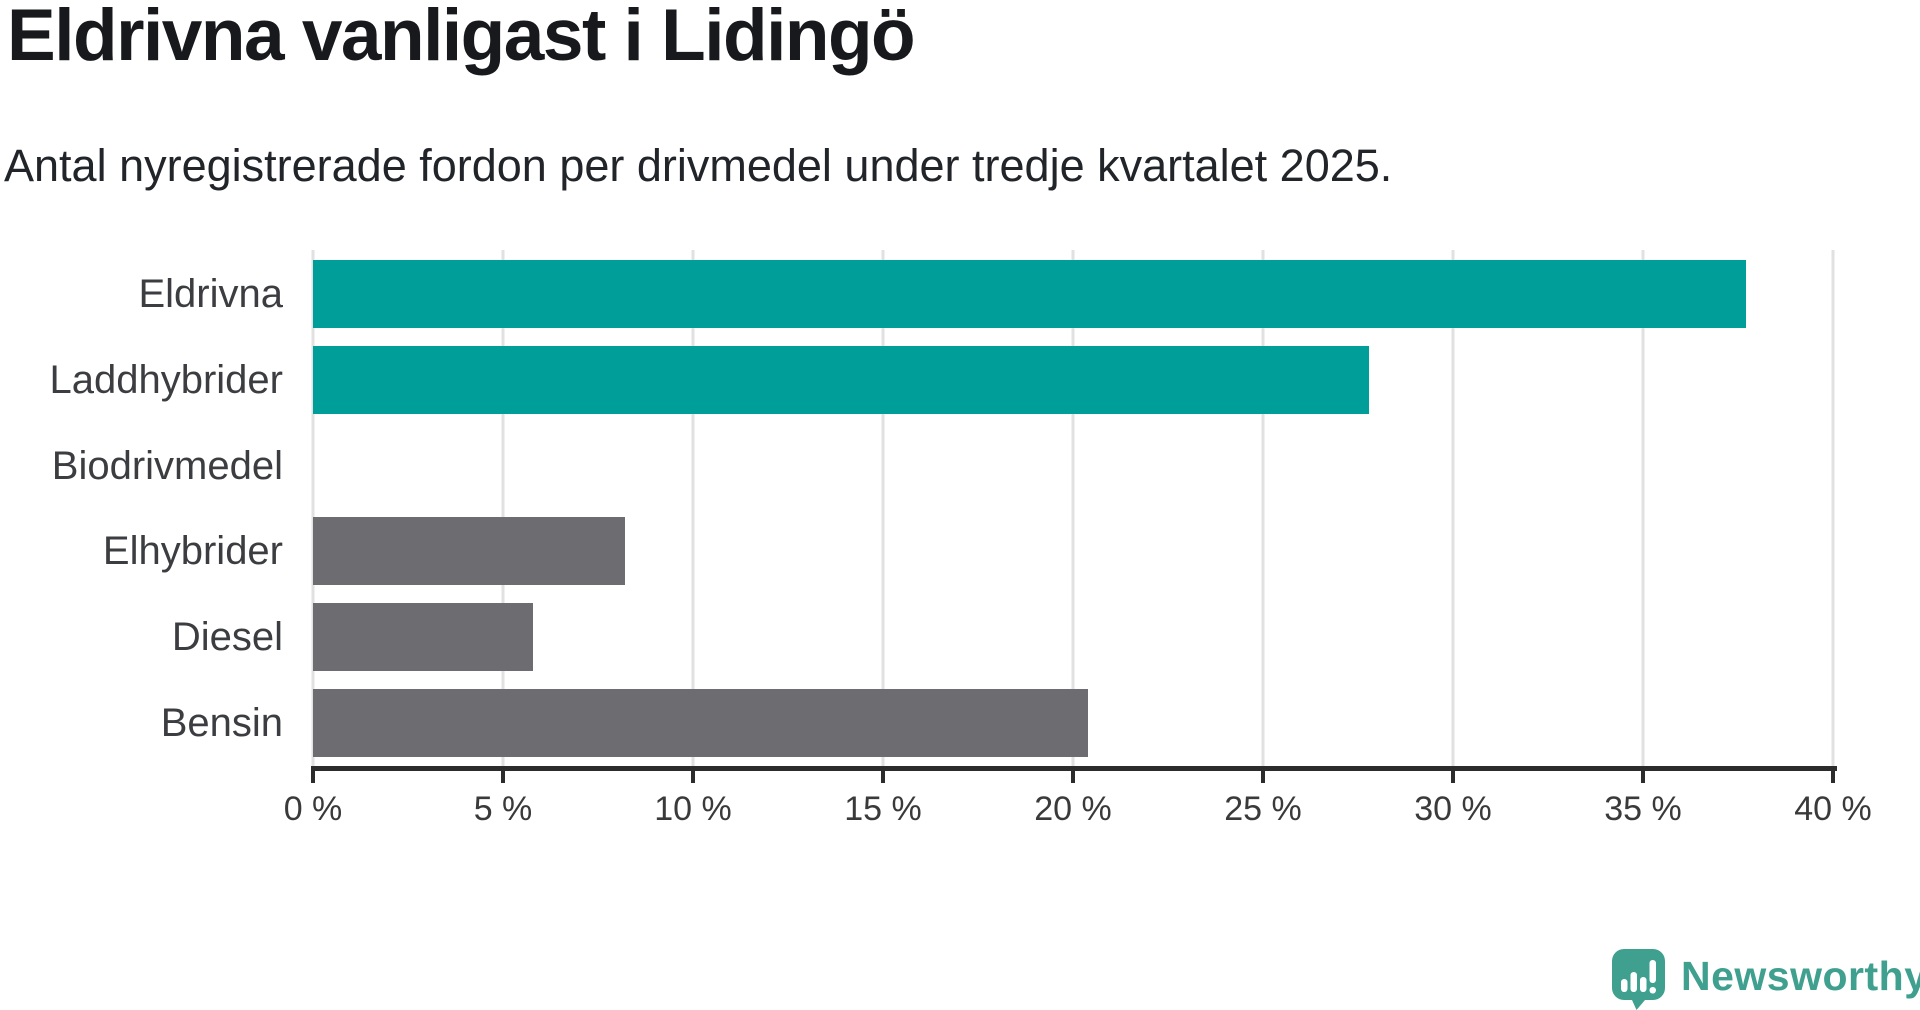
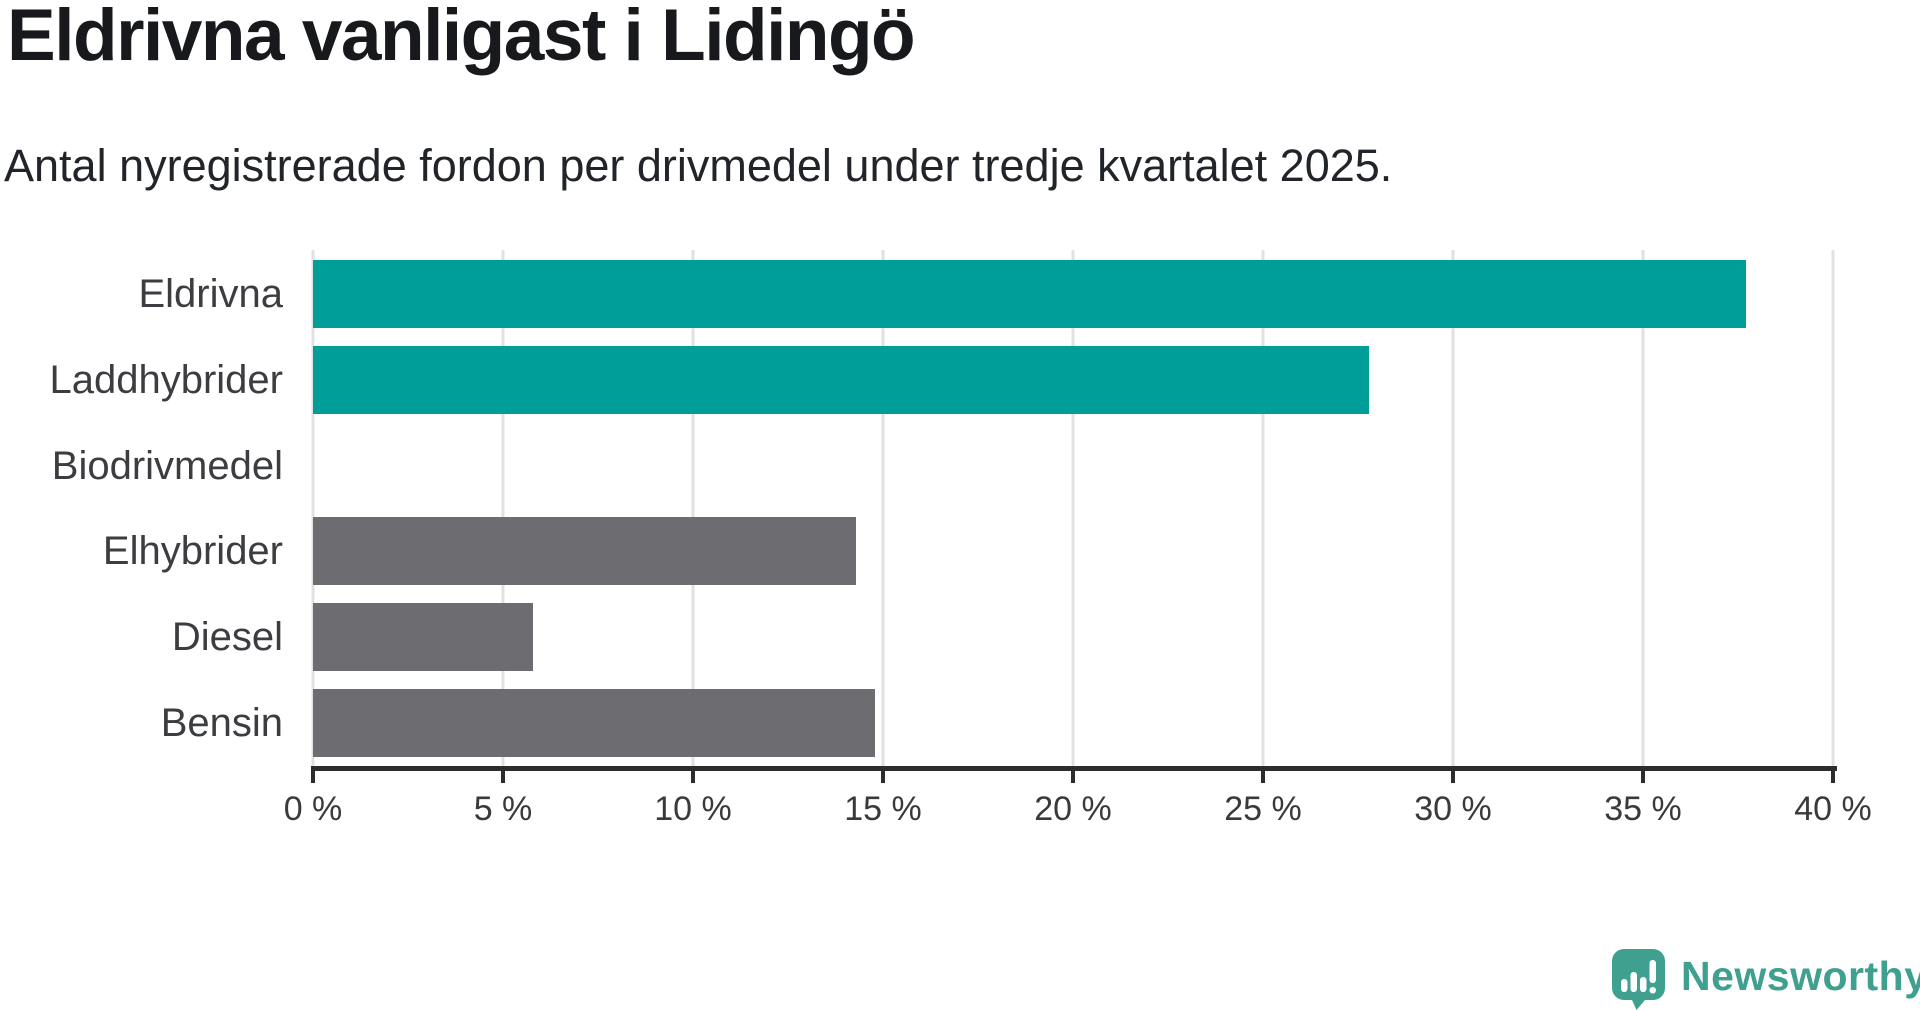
Elhybrider: 8.2% -> 14.3%
Bensin: 20.4% -> 14.8%
